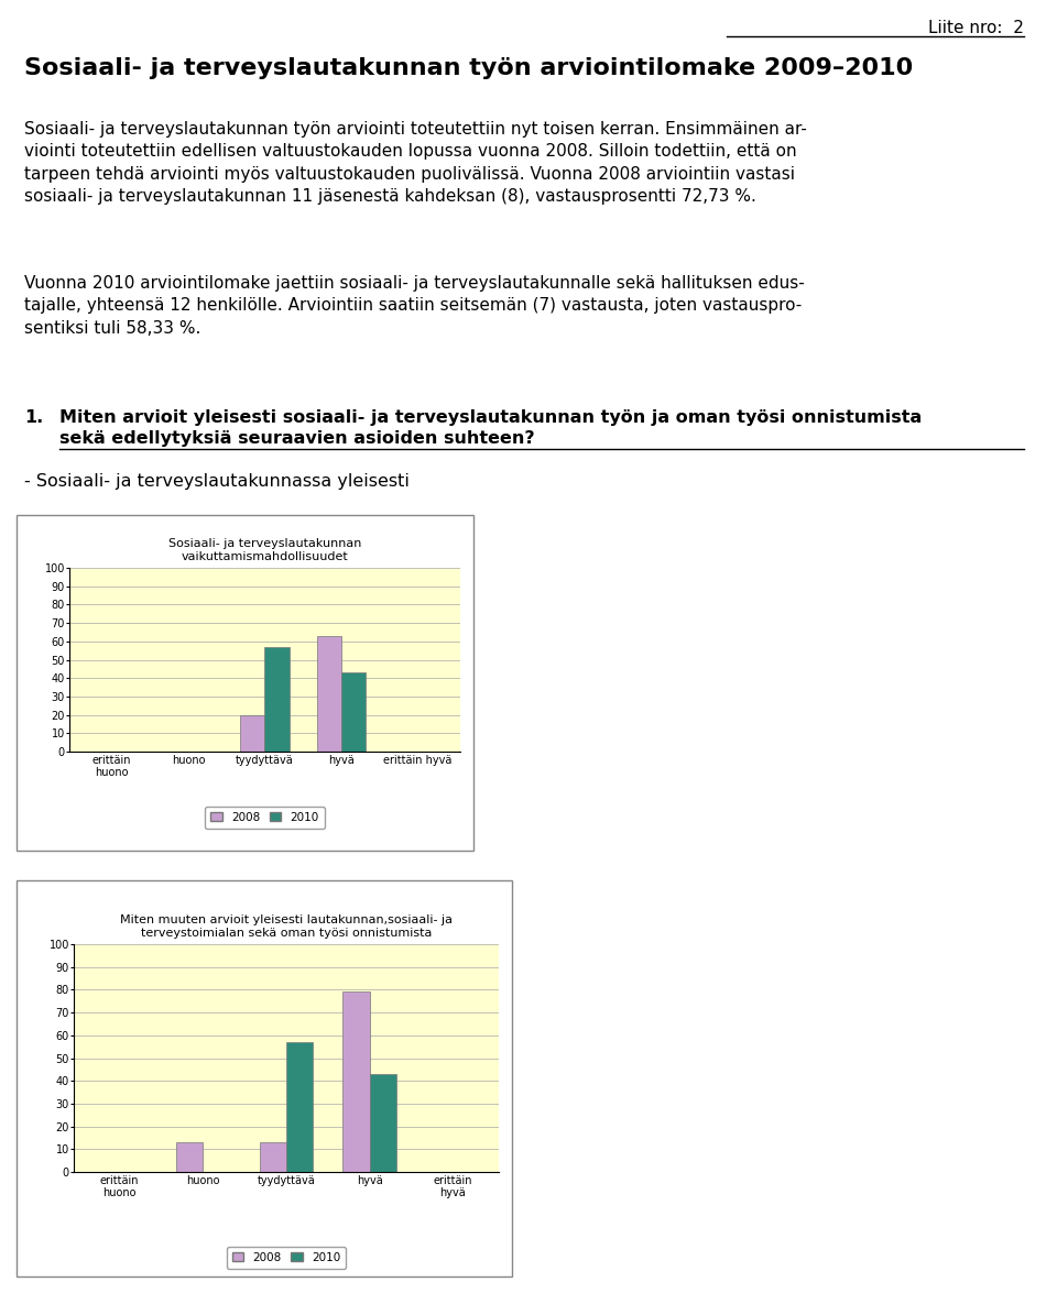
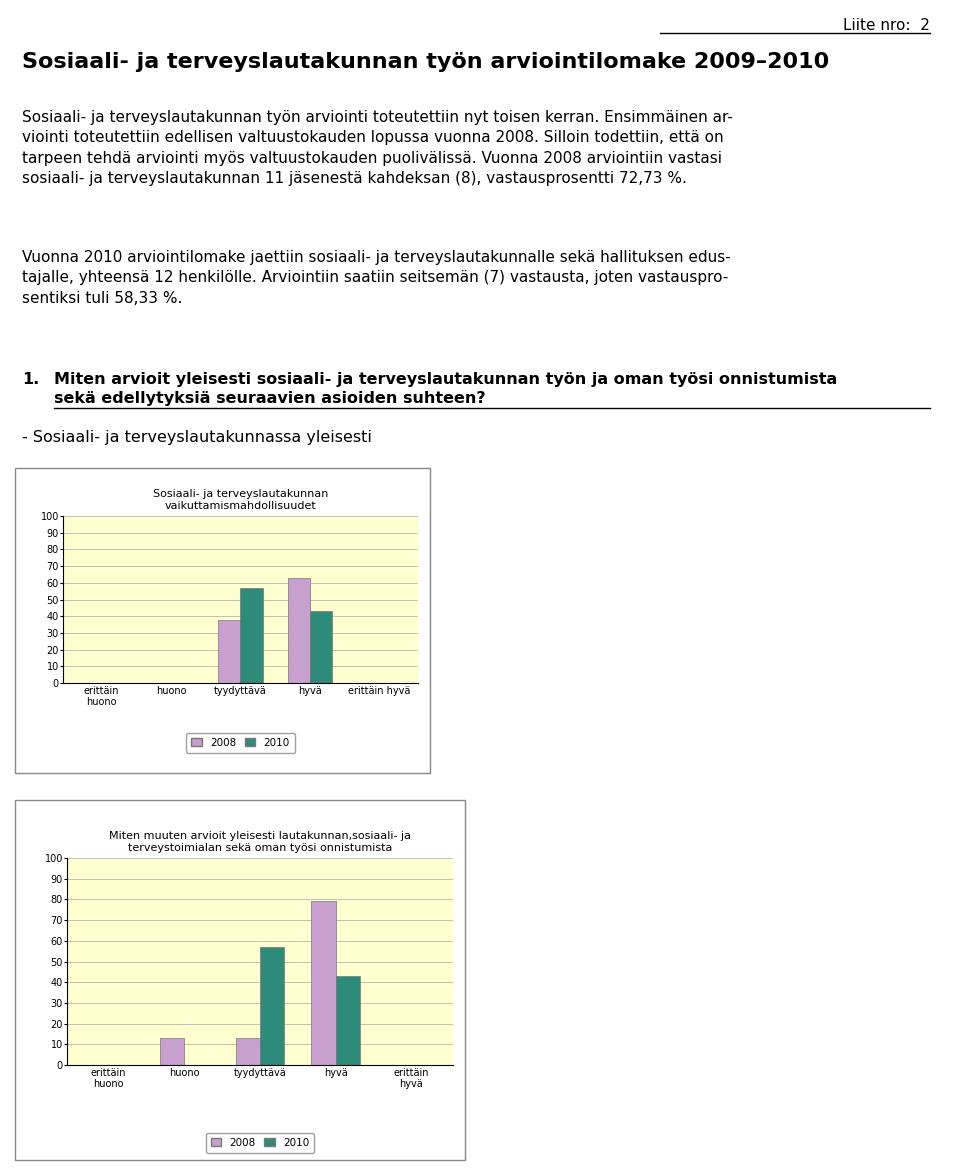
Sosiaali- ja terveyslautakunnan vaikuttamismahdollisuudet/2008/tyydyttävä: 20 -> 38
